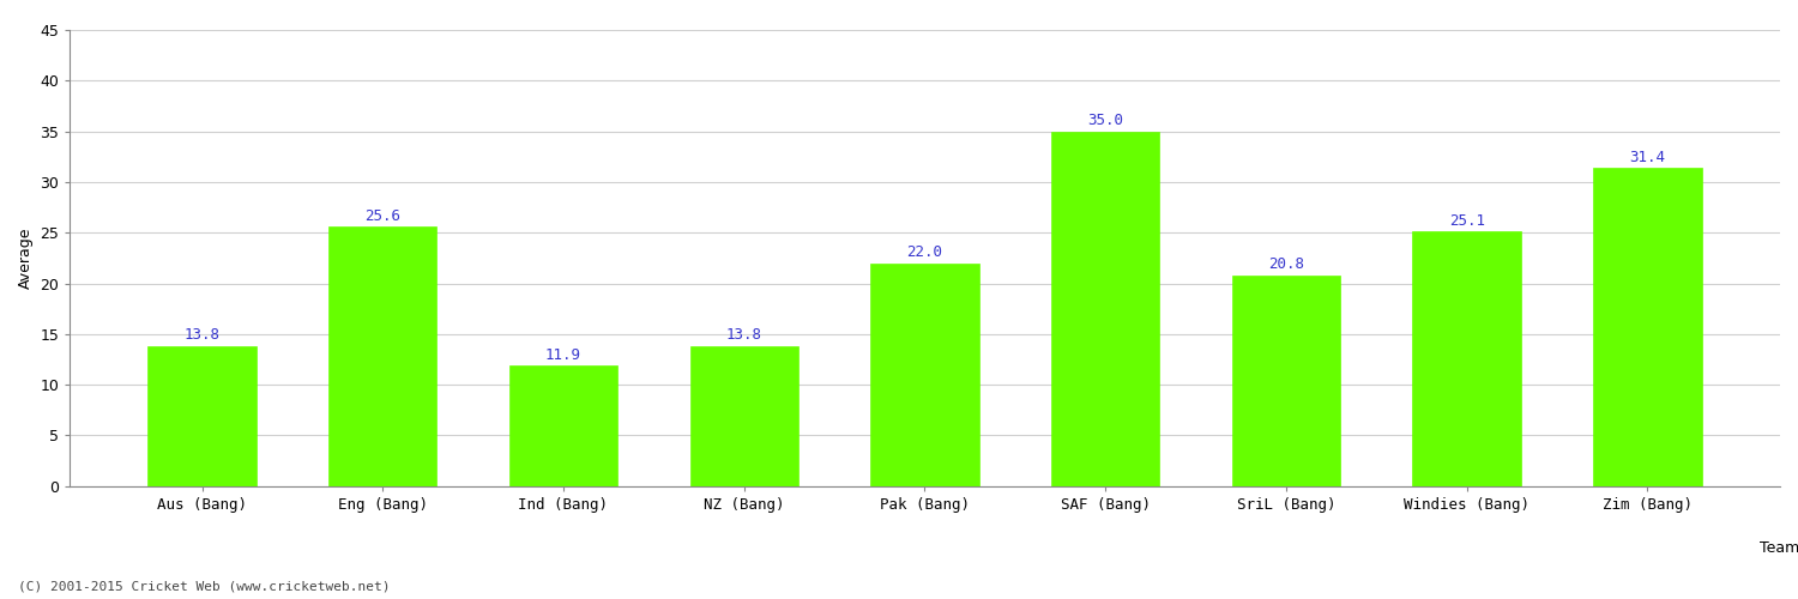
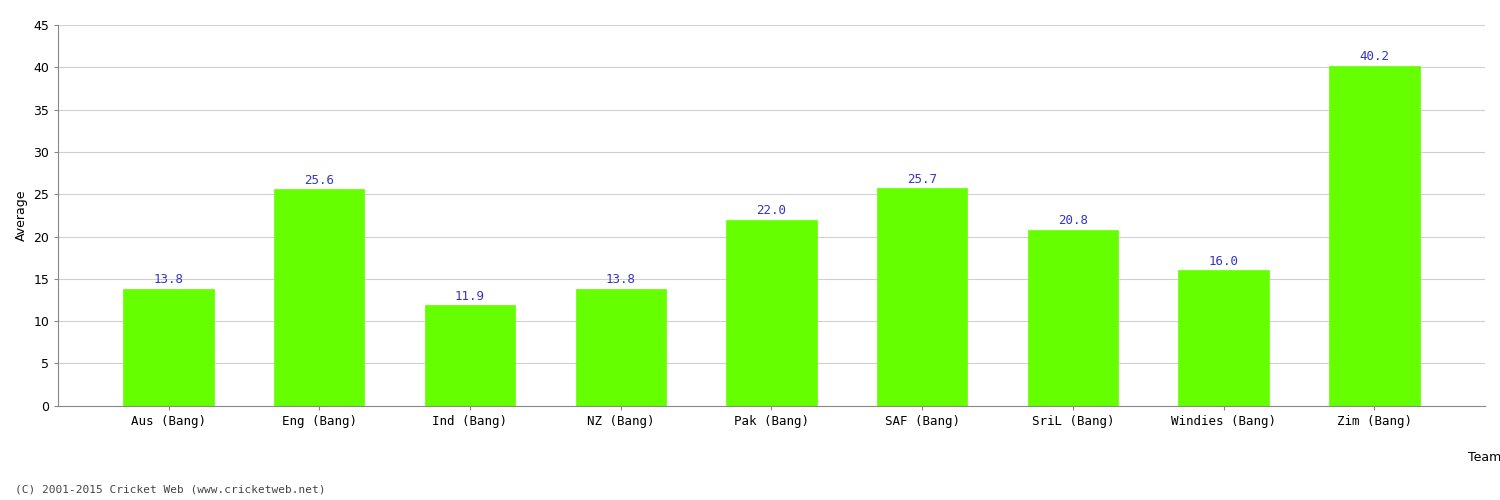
SAF (Bang): 35.0 -> 25.7
Windies (Bang): 25.1 -> 16.0
Zim (Bang): 31.4 -> 40.2
